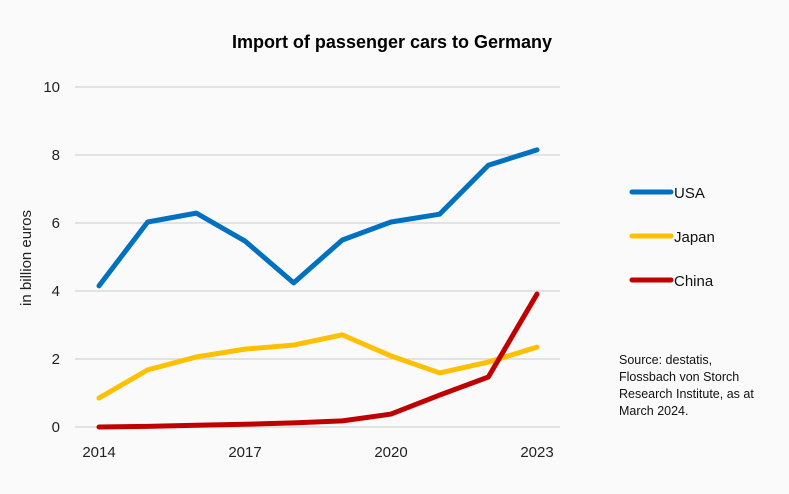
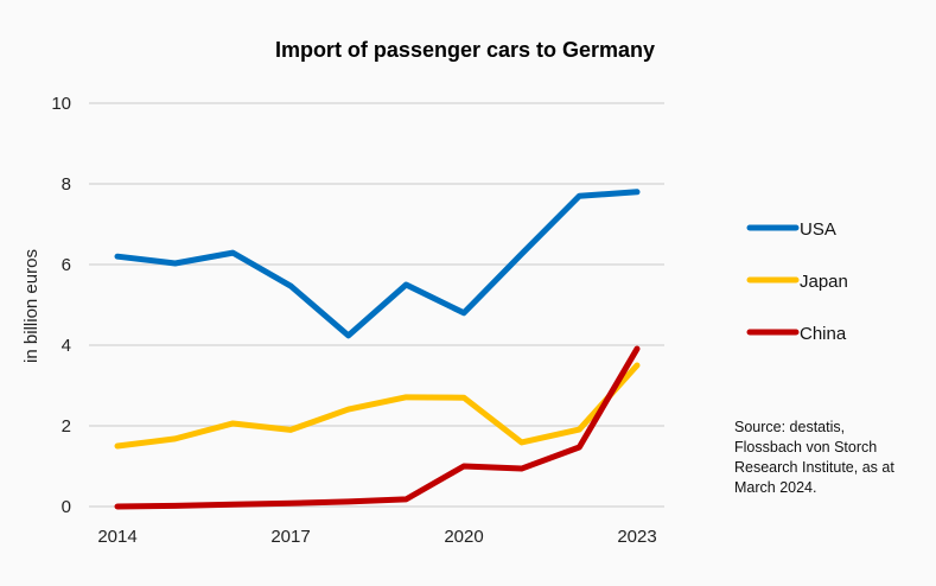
USA/2014: 4.2 -> 6.2
Japan/2014: 0.8 -> 1.5
Japan/2017: 2.3 -> 1.9
USA/2020: 6.0 -> 4.8
Japan/2020: 2.1 -> 2.7
China/2020: 0.4 -> 1.0
USA/2023: 8.2 -> 7.8
Japan/2023: 2.4 -> 3.5
